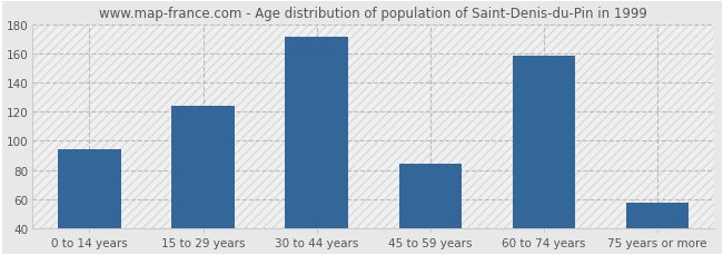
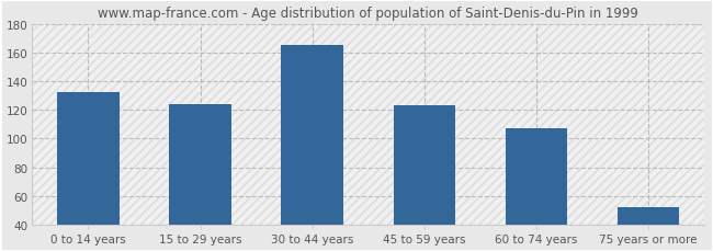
0 to 14 years: 94 -> 132
30 to 44 years: 171 -> 165
45 to 59 years: 84 -> 123
60 to 74 years: 158 -> 107
75 years or more: 58 -> 52
